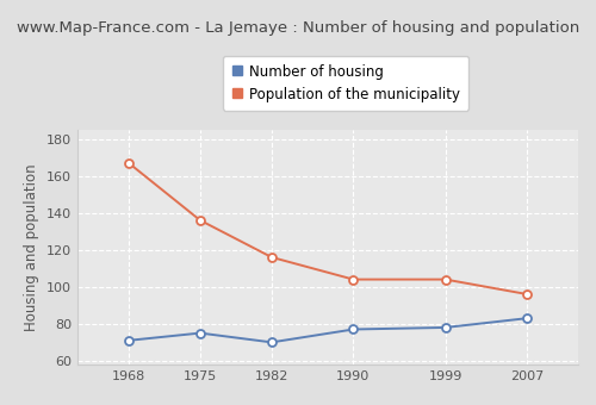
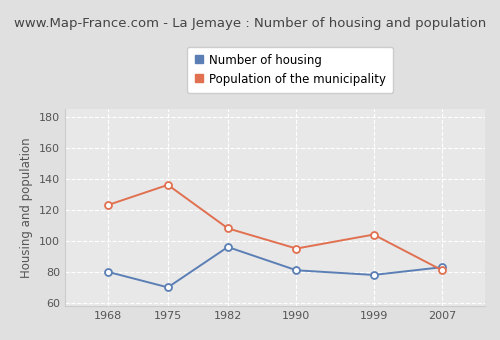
Number of housing/1968: 71 -> 80
Population of the municipality/1968: 167 -> 123
Number of housing/1975: 75 -> 70
Number of housing/1982: 70 -> 96
Population of the municipality/1982: 116 -> 108
Number of housing/1990: 77 -> 81
Population of the municipality/1990: 104 -> 95
Population of the municipality/2007: 96 -> 81
